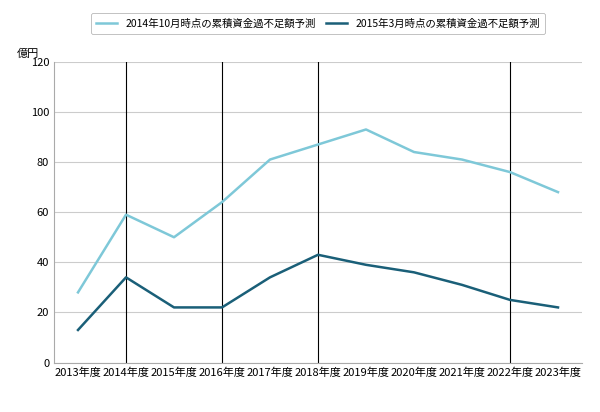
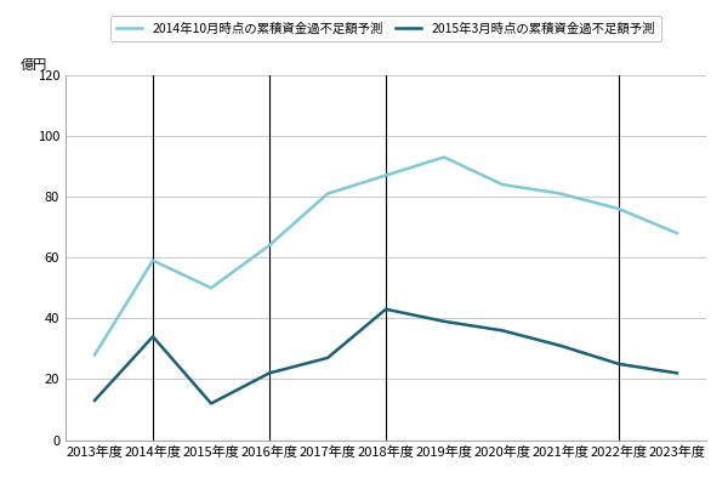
2015年3月時点の累積資金過不足額予測/2015年度: 22 -> 12
2015年3月時点の累積資金過不足額予測/2017年度: 34 -> 27
